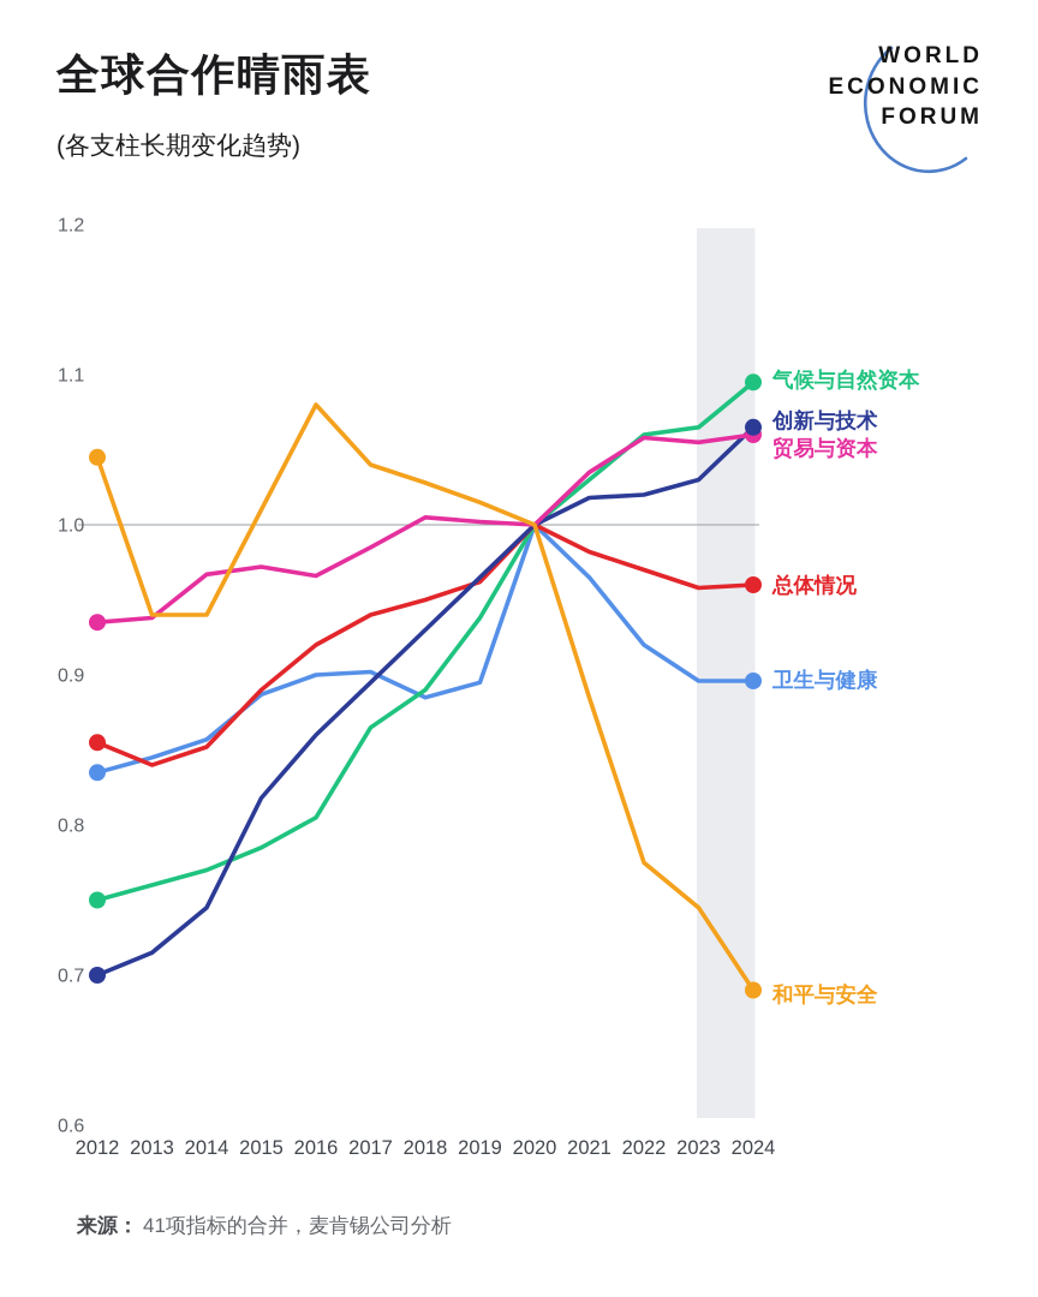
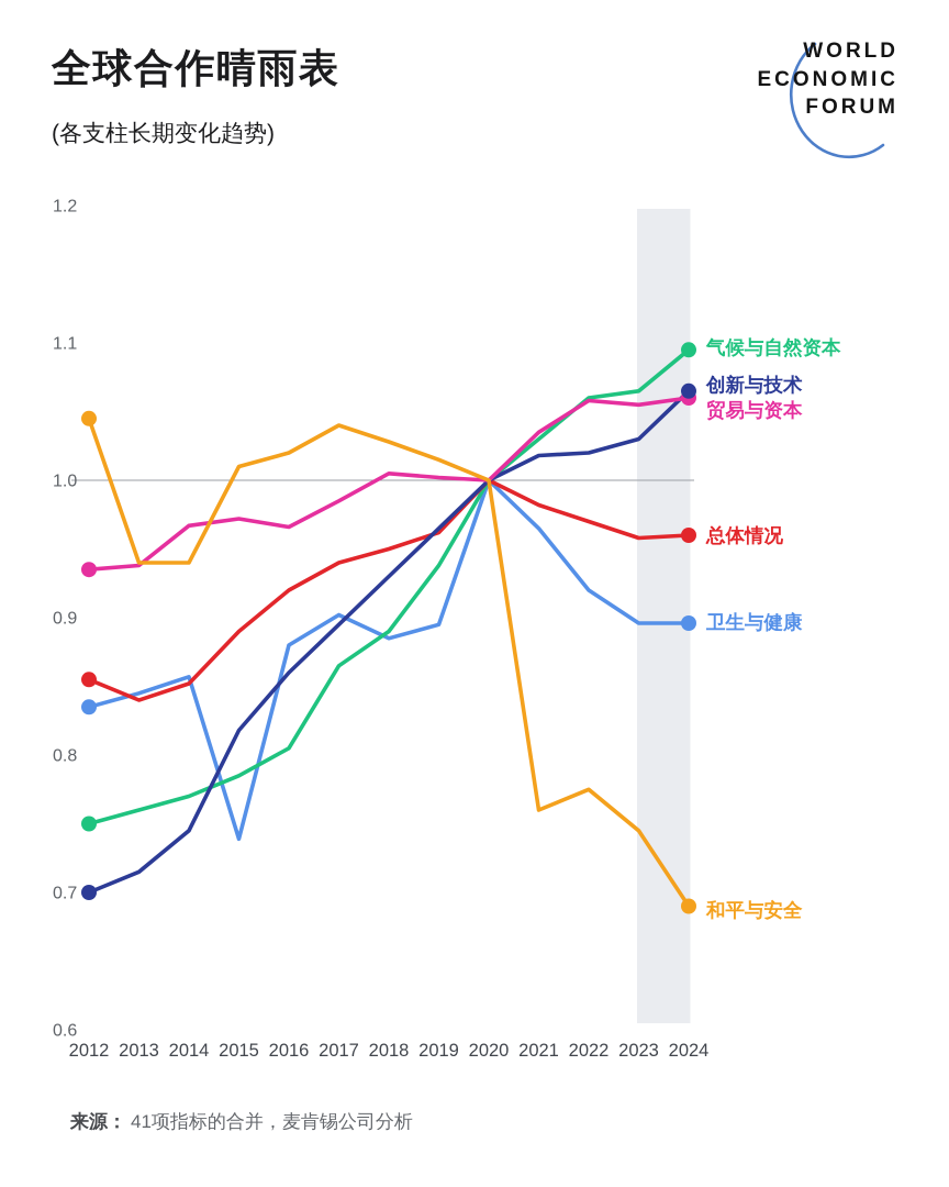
卫生与健康/2015: 0.887 -> 0.739
卫生与健康/2016: 0.900 -> 0.880
和平与安全/2016: 1.080 -> 1.020
和平与安全/2021: 0.885 -> 0.760
